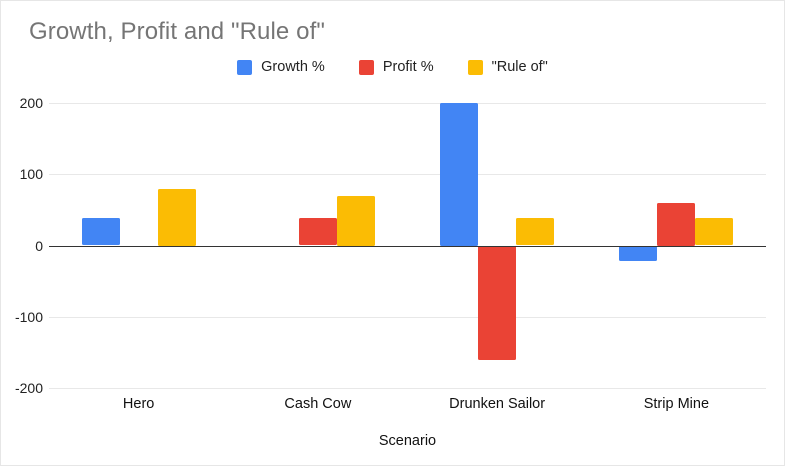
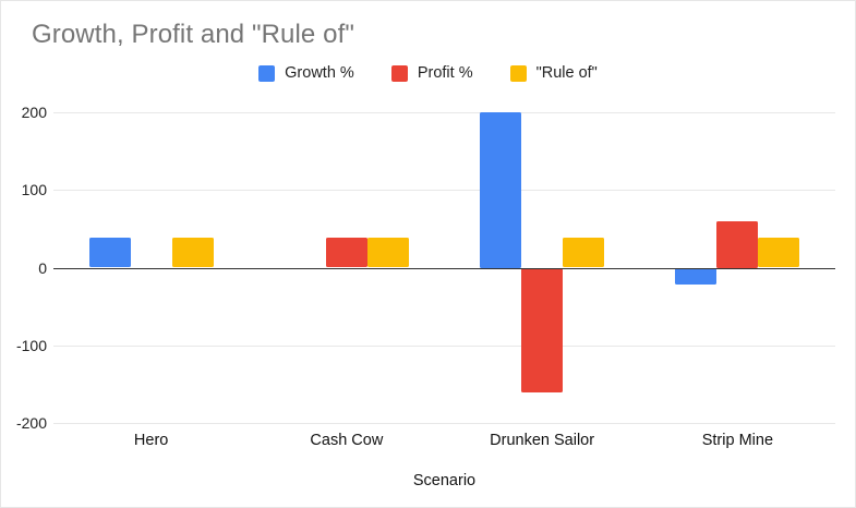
"Rule of"/Hero: 80 -> 40
"Rule of"/Cash Cow: 70 -> 40
